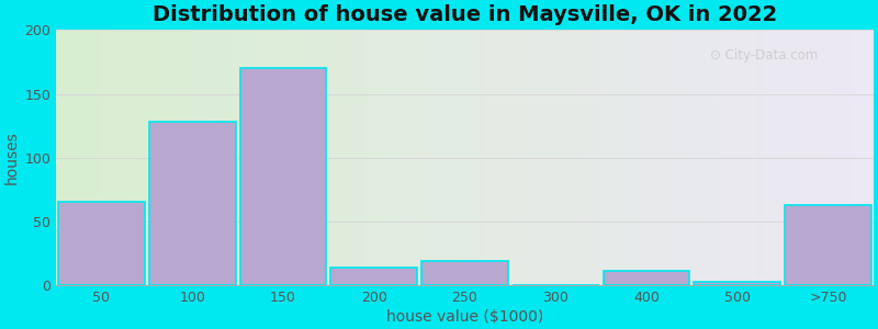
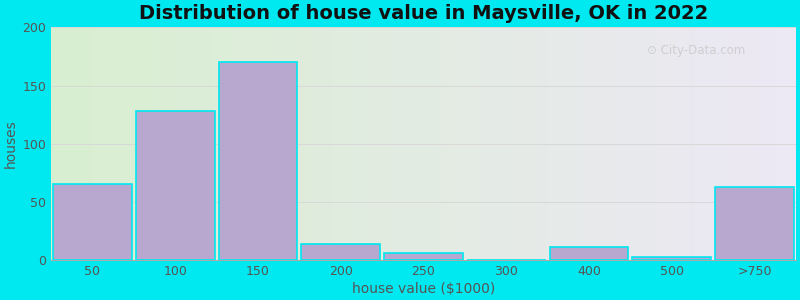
250: 19 -> 6
